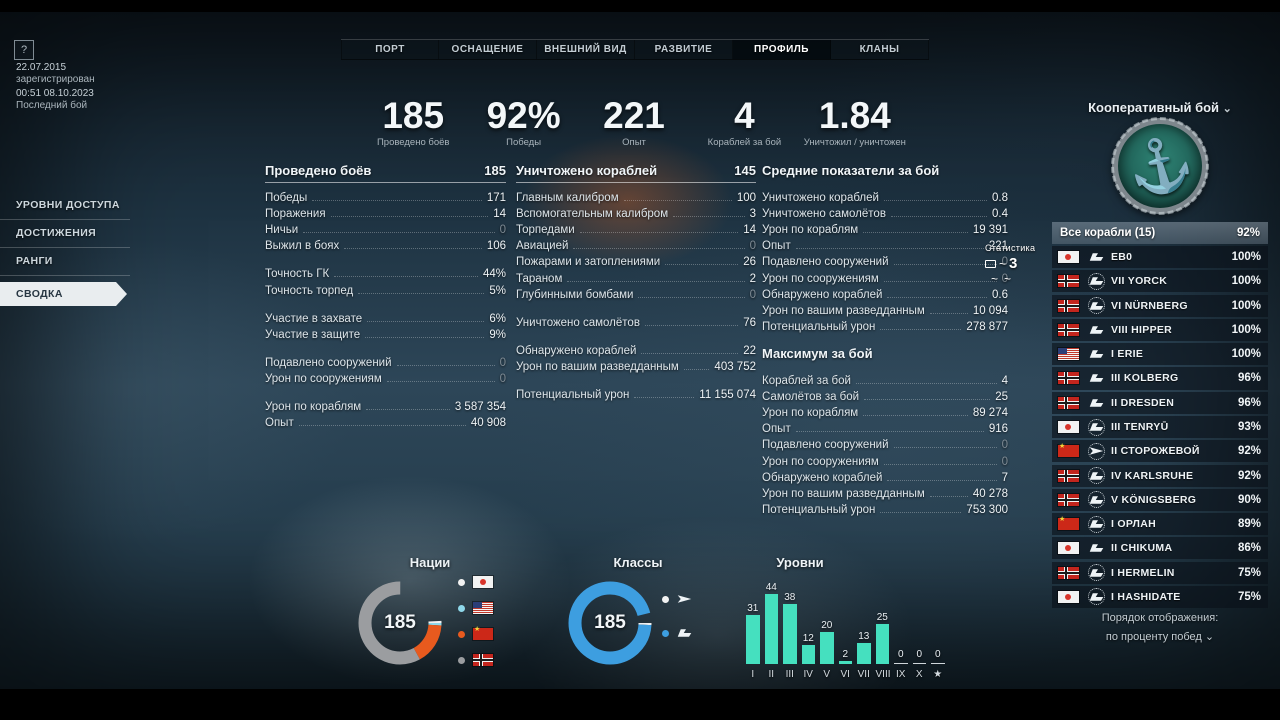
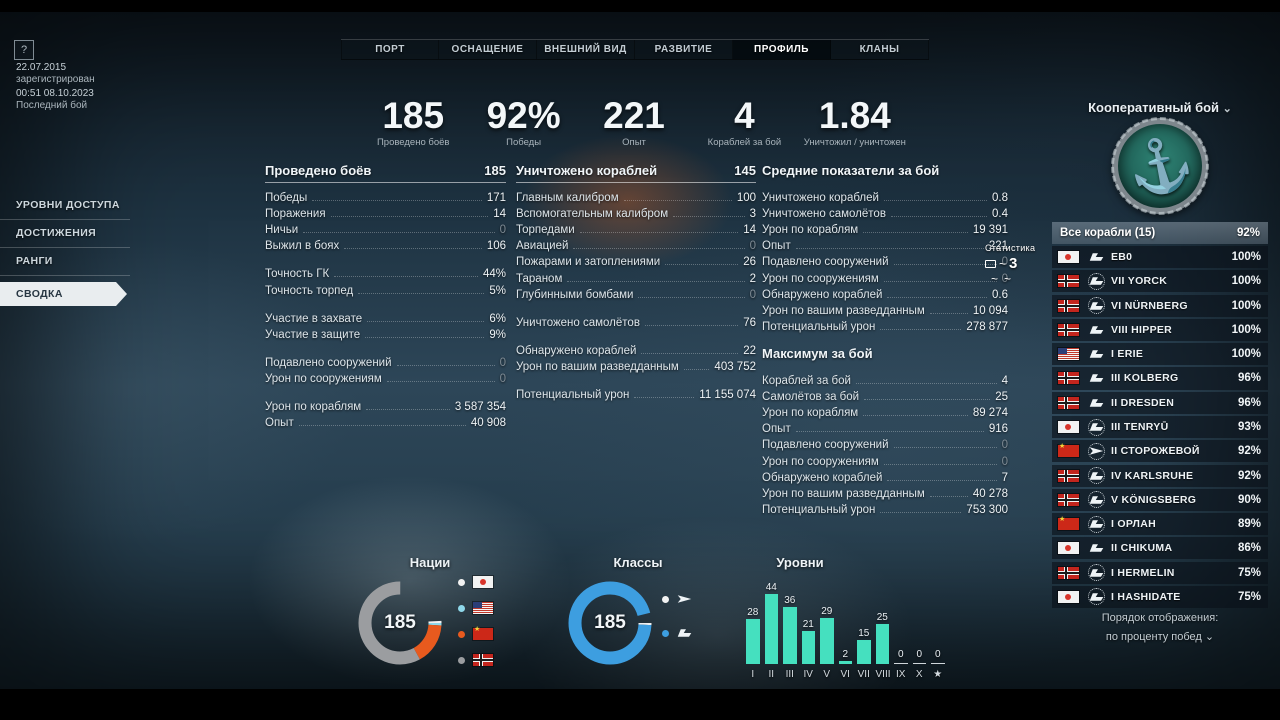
Уровни/I: 31 -> 28
Уровни/III: 38 -> 36
Уровни/IV: 12 -> 21
Уровни/V: 20 -> 29
Уровни/VII: 13 -> 15
